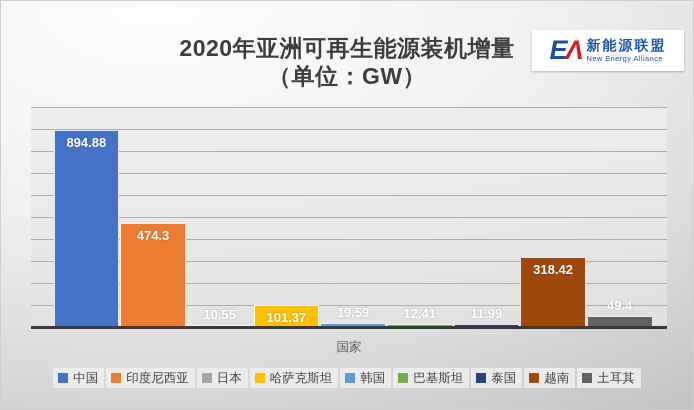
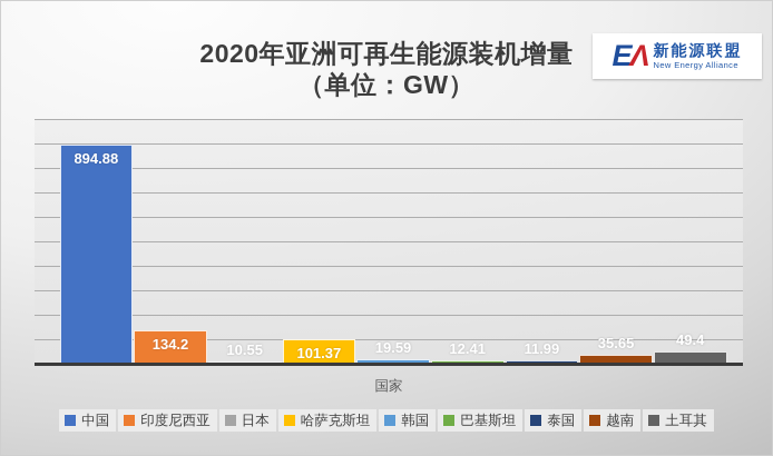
印度尼西亚: 474.3 -> 134.2
越南: 318.42 -> 35.65
